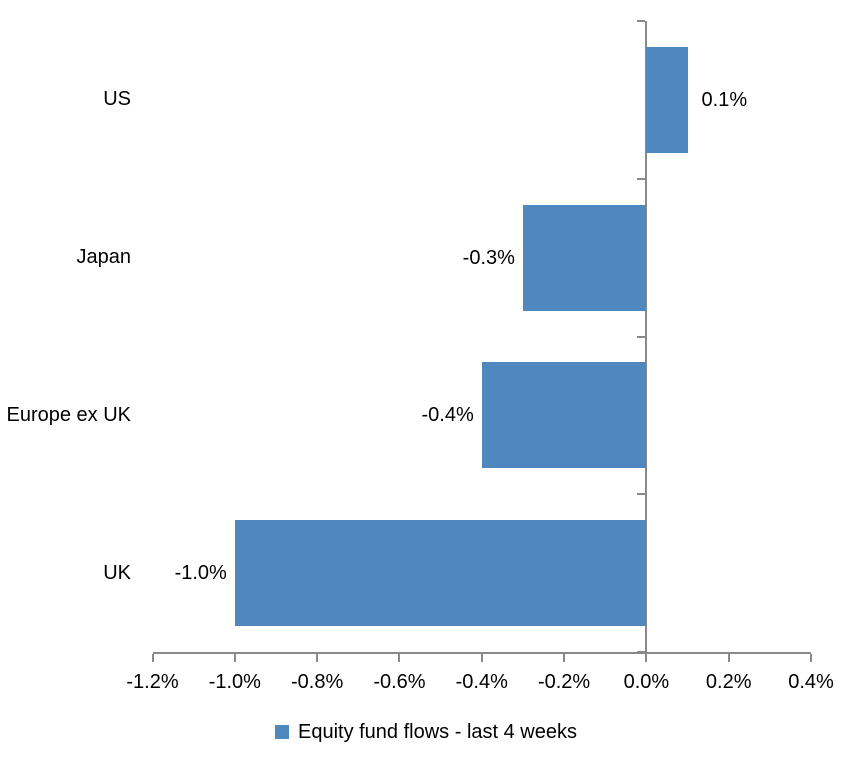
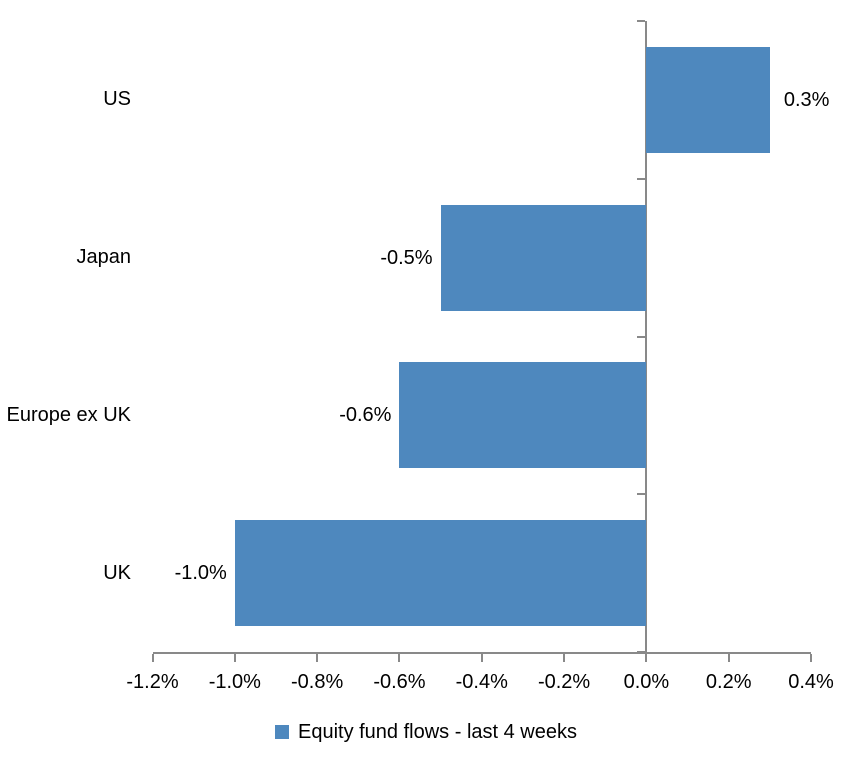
US: 0.1% -> 0.3%
Japan: -0.3% -> -0.5%
Europe ex UK: -0.4% -> -0.6%
